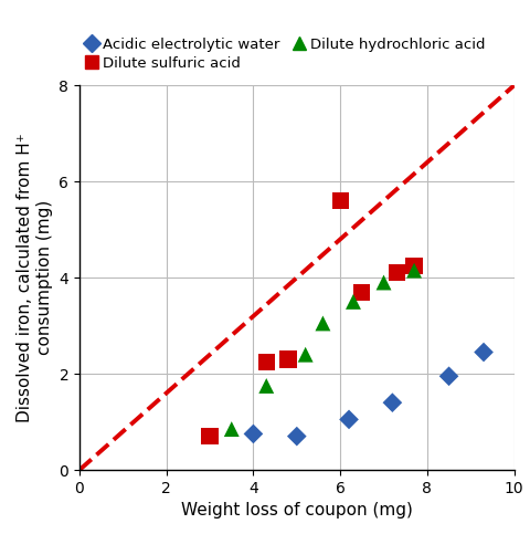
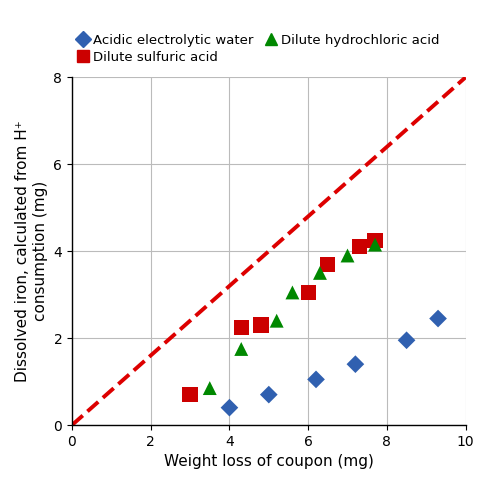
Acidic electrolytic water/4: 0.75 -> 0.40
Dilute sulfuric acid/6: 5.60 -> 3.05
